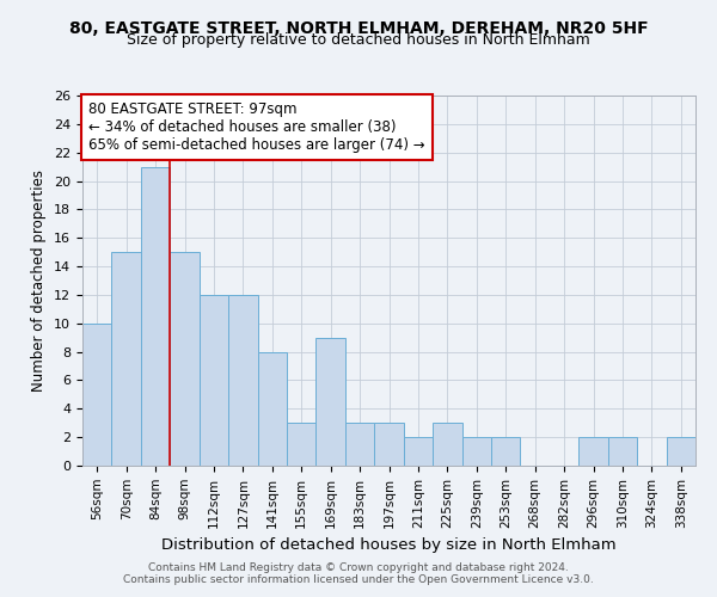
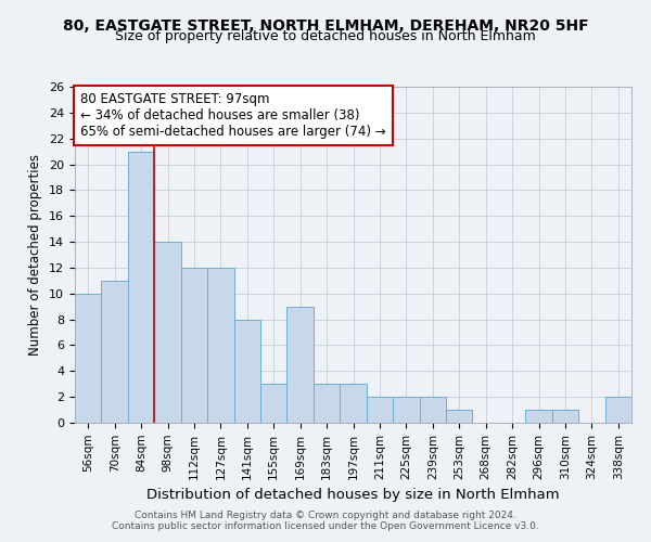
70sqm: 15 -> 11
98sqm: 15 -> 14
225sqm: 3 -> 2
253sqm: 2 -> 1
296sqm: 2 -> 1
310sqm: 2 -> 1
